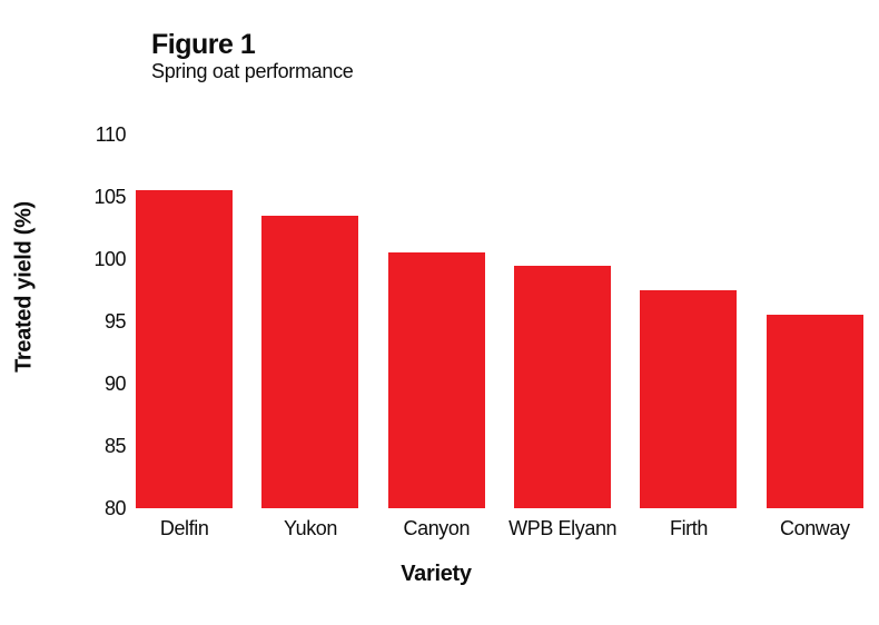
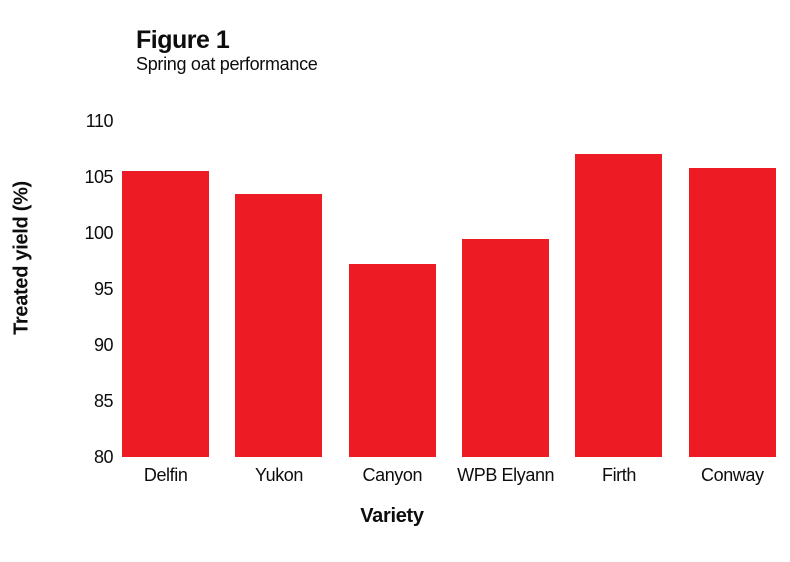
Canyon: 100.5 -> 97.2
Firth: 97.5 -> 107.1
Conway: 95.5 -> 105.8
